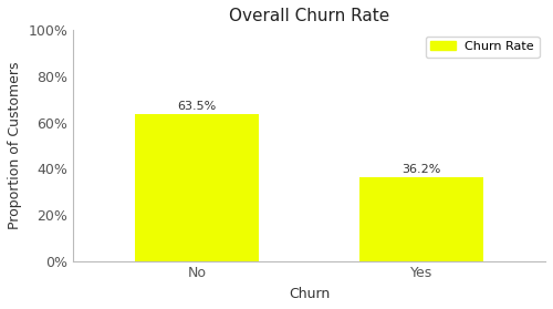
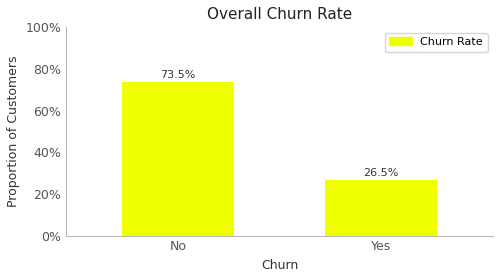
No: 63.5% -> 73.5%
Yes: 36.2% -> 26.5%
